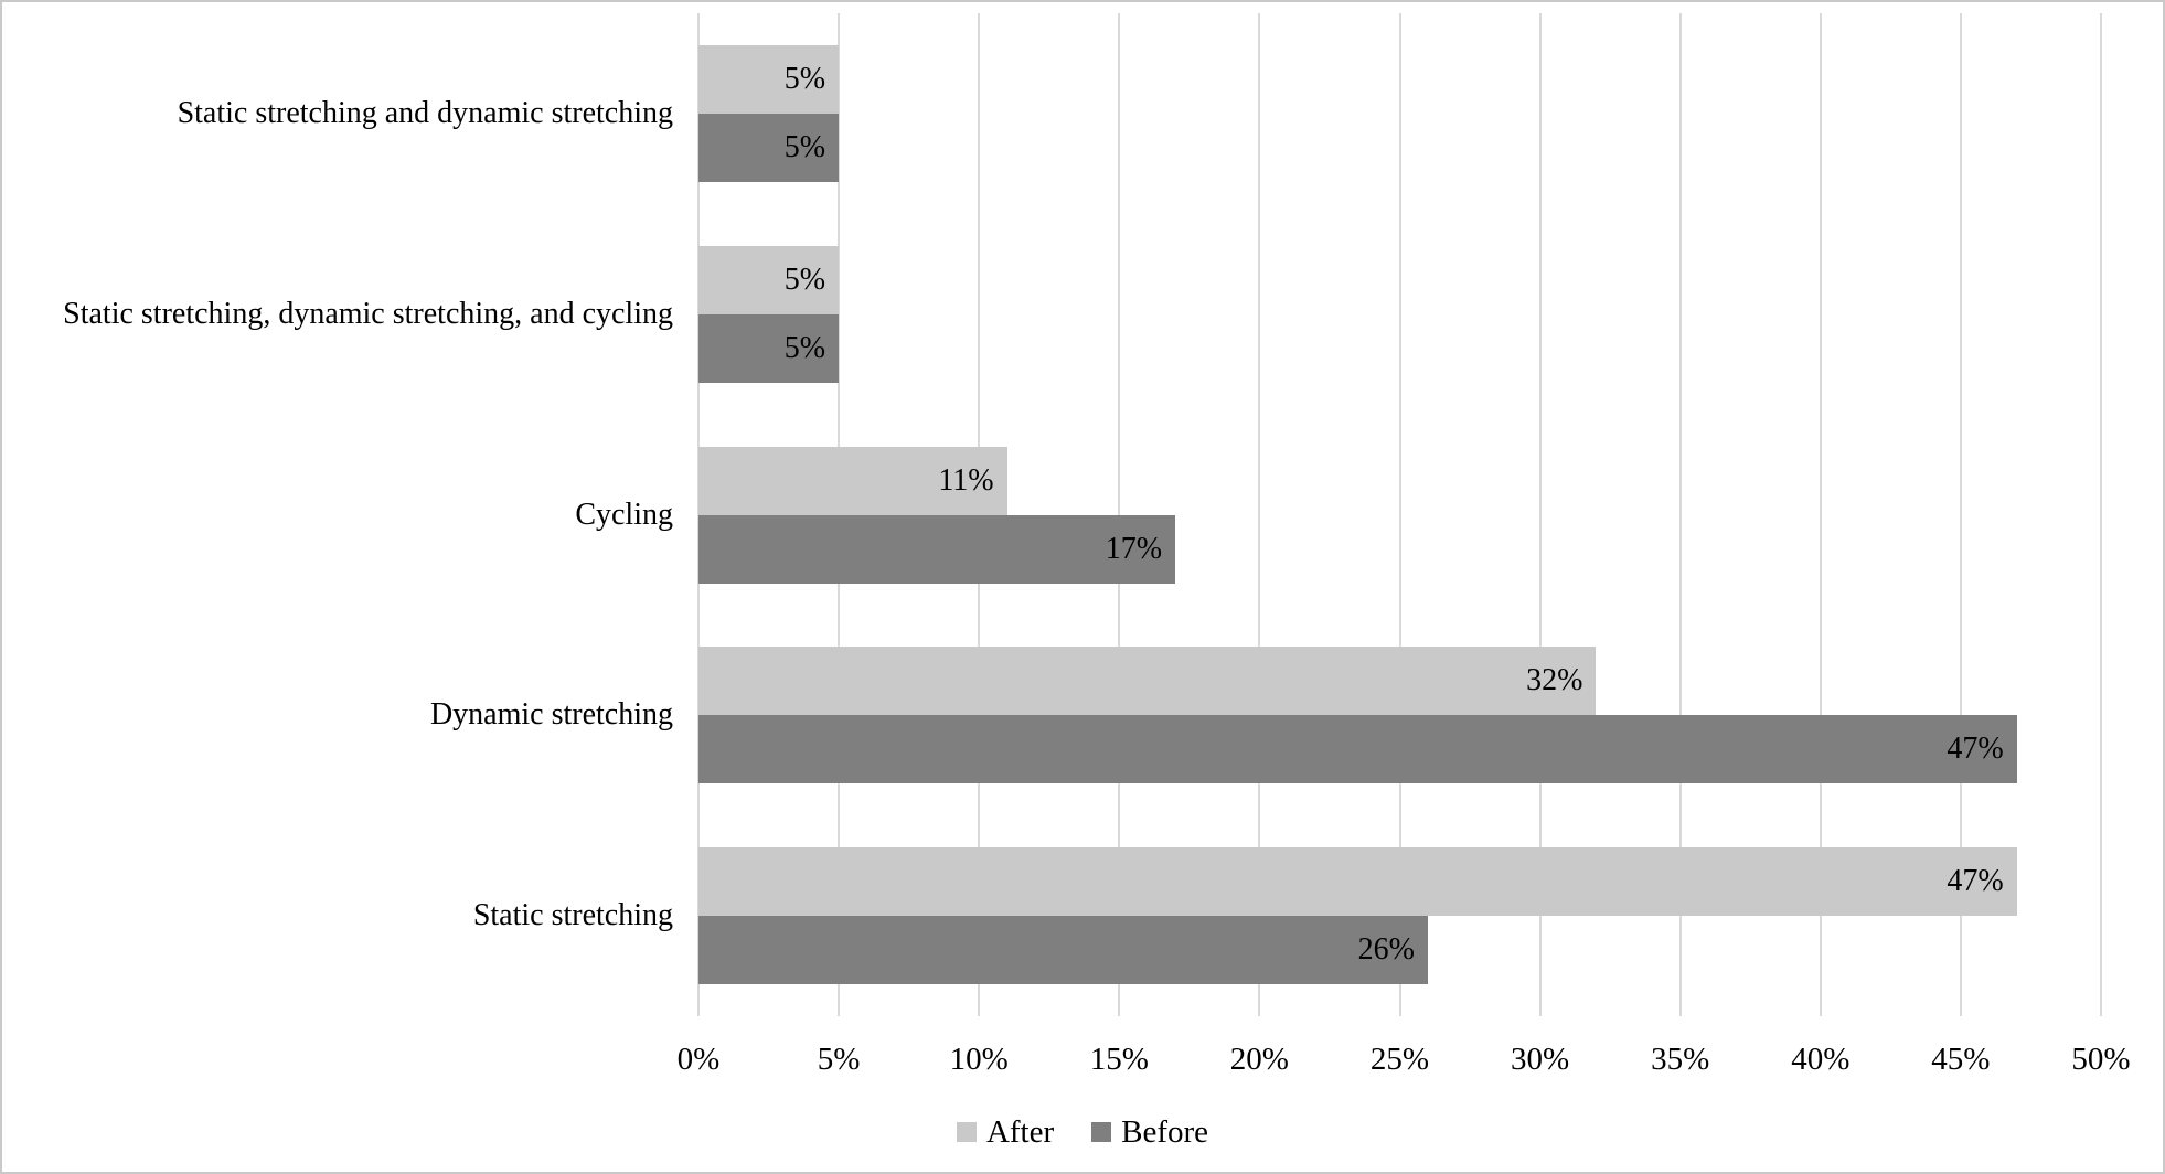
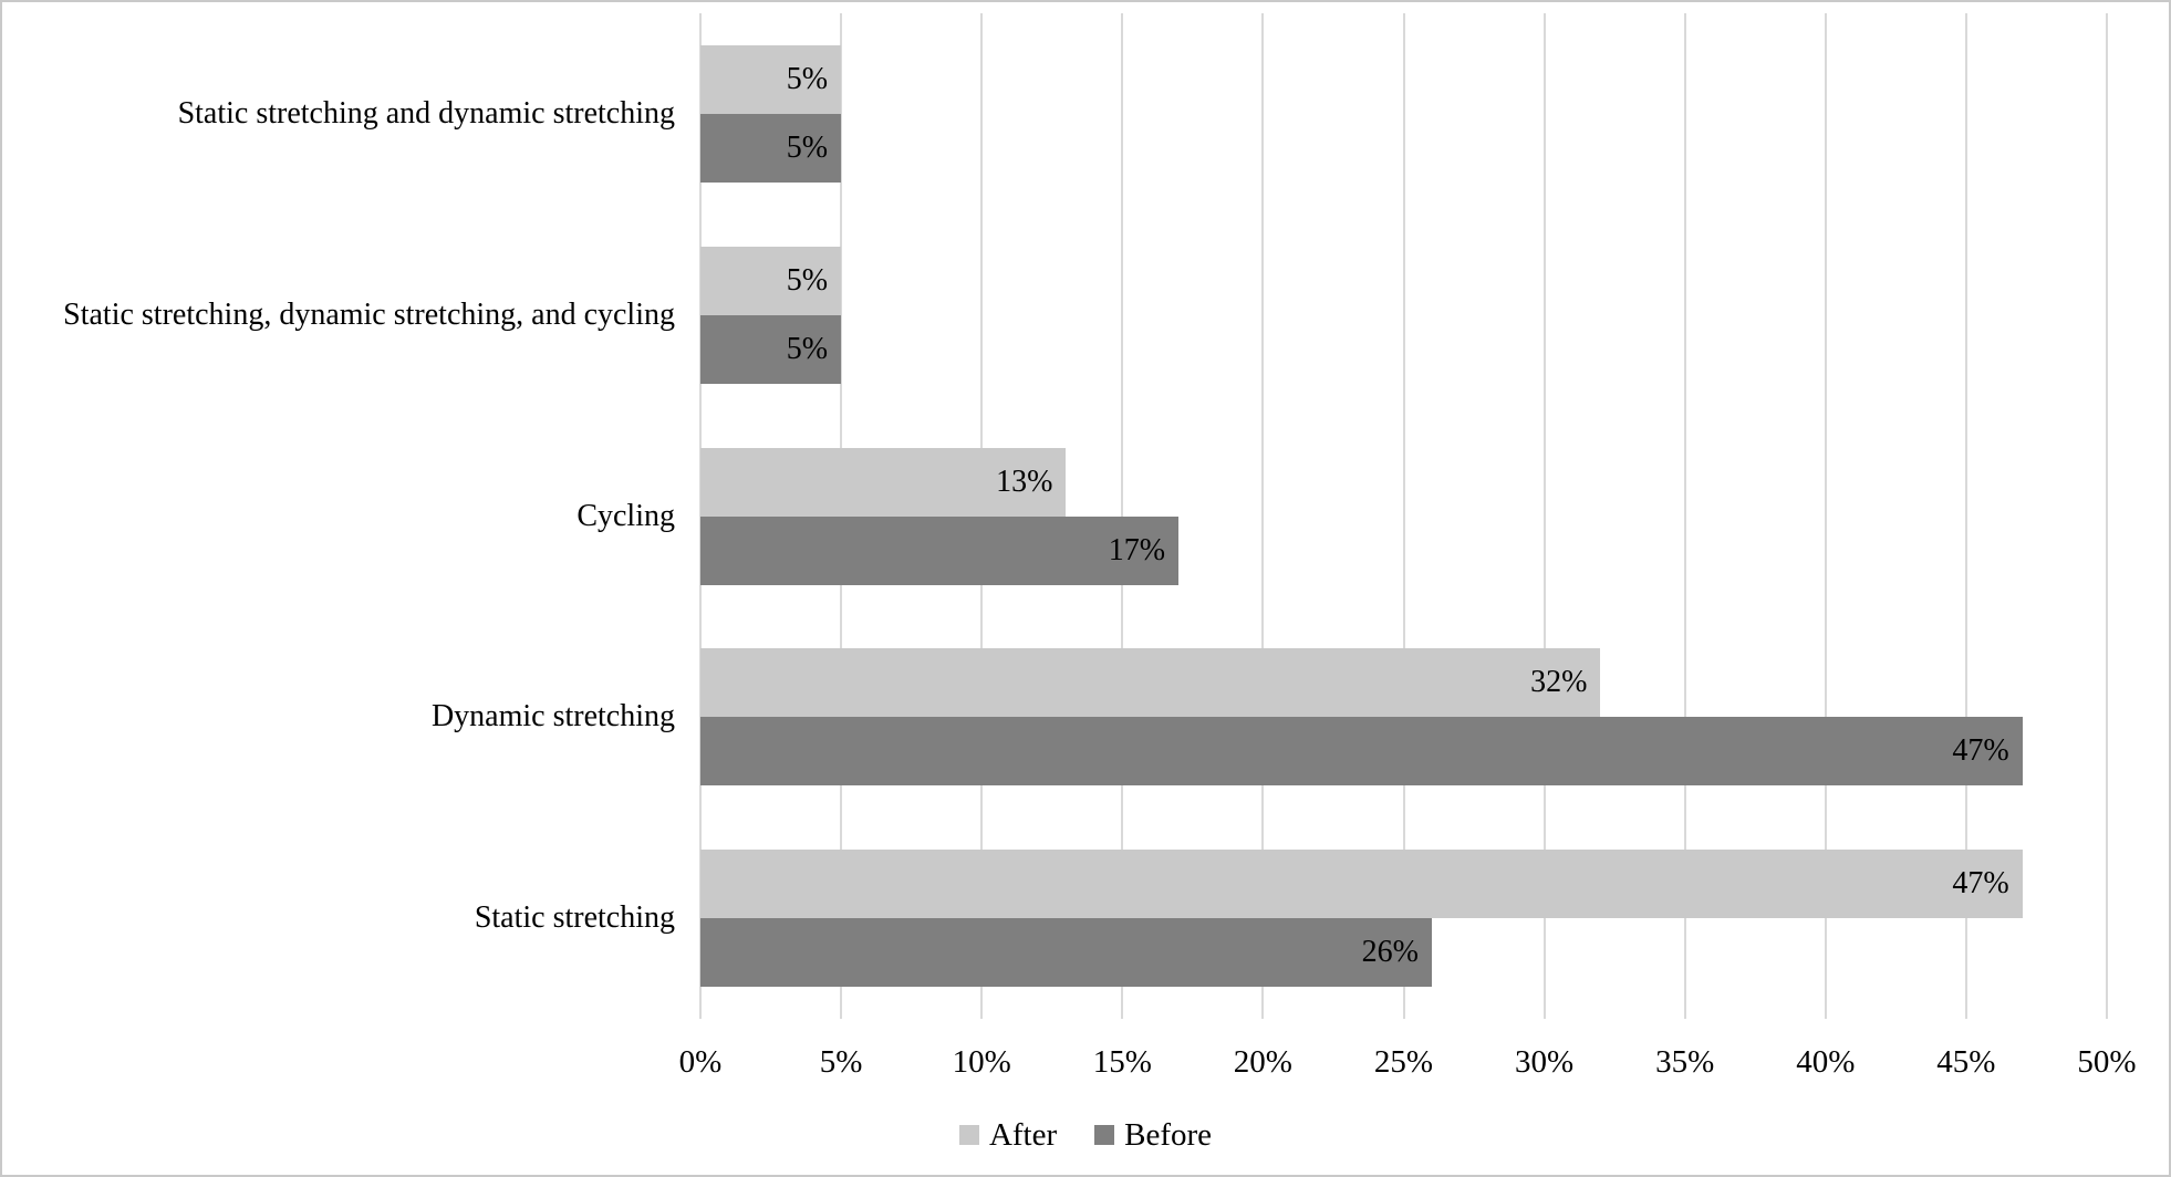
After/Cycling: 11% -> 13%
